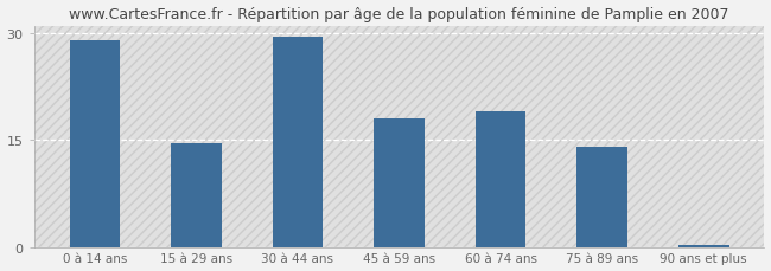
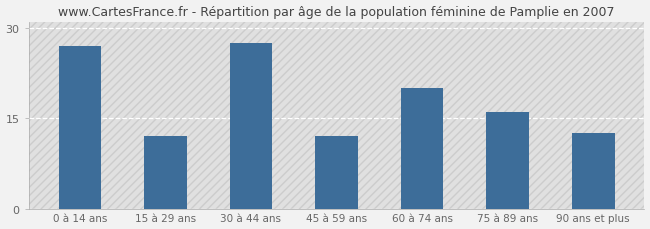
0 à 14 ans: 29.0 -> 27.0
15 à 29 ans: 14.5 -> 12.0
30 à 44 ans: 29.5 -> 27.4
45 à 59 ans: 18.0 -> 12.0
60 à 74 ans: 19.0 -> 20.0
75 à 89 ans: 14.0 -> 16.0
90 ans et plus: 0.3 -> 12.6
